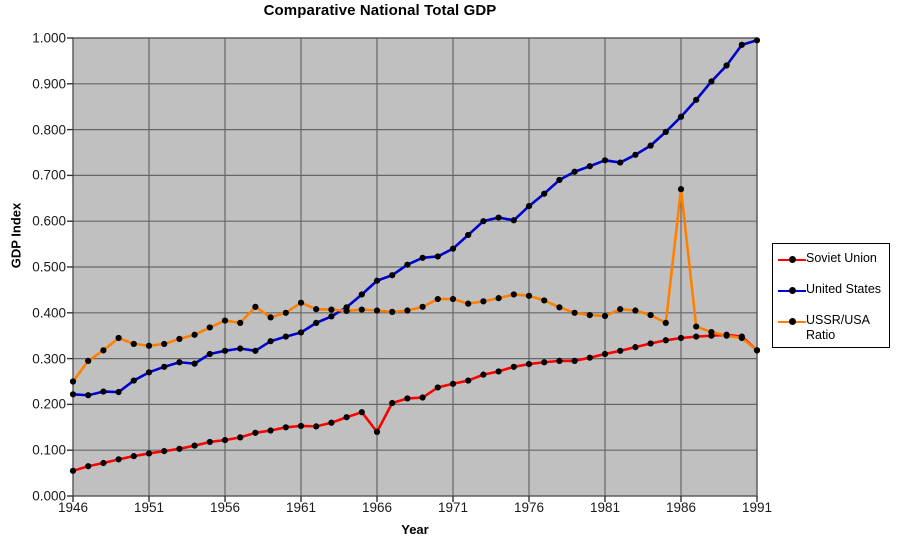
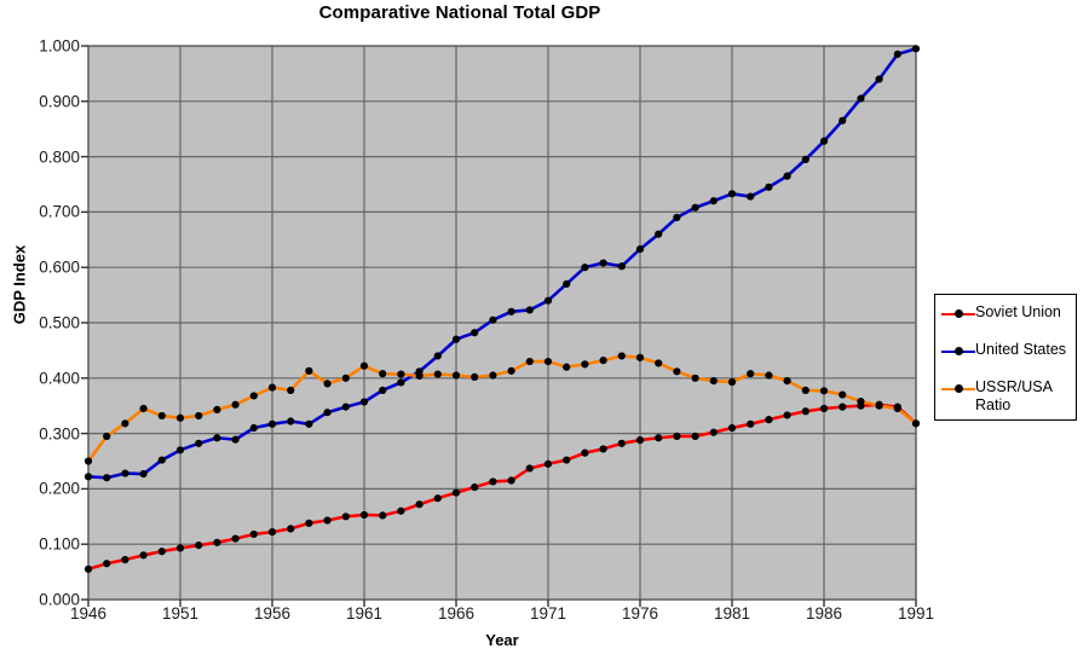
Soviet Union/1966: 0.14 -> 0.19
USSR/USA Ratio/1986: 0.67 -> 0.38
